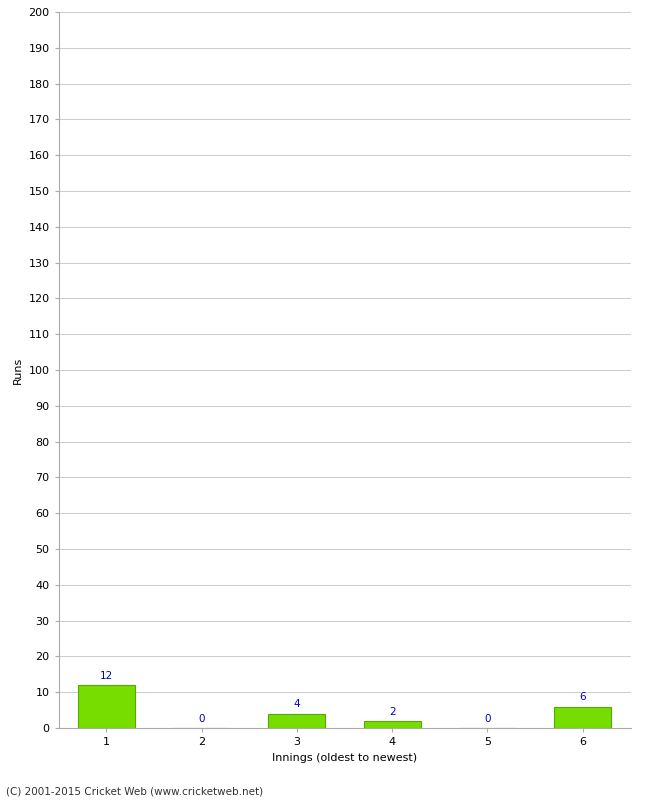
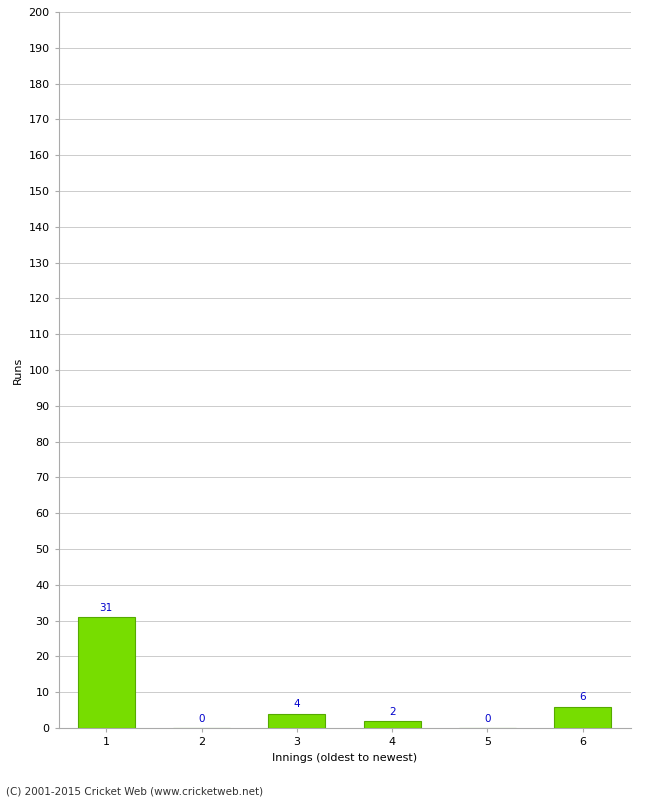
1: 12 -> 31
